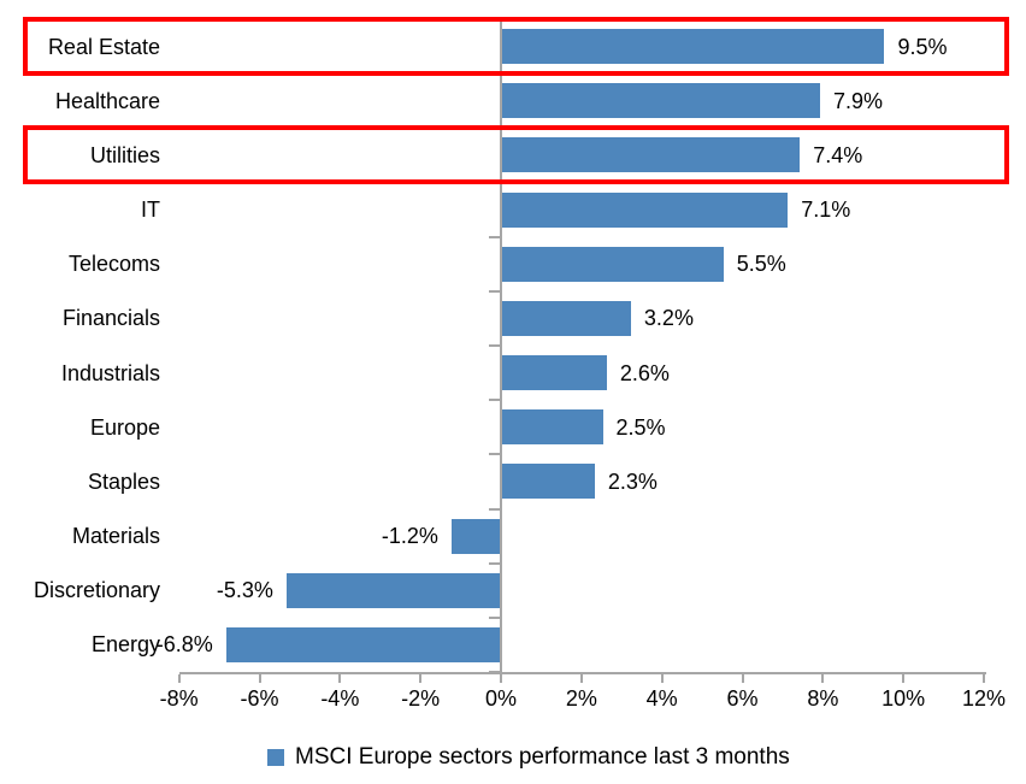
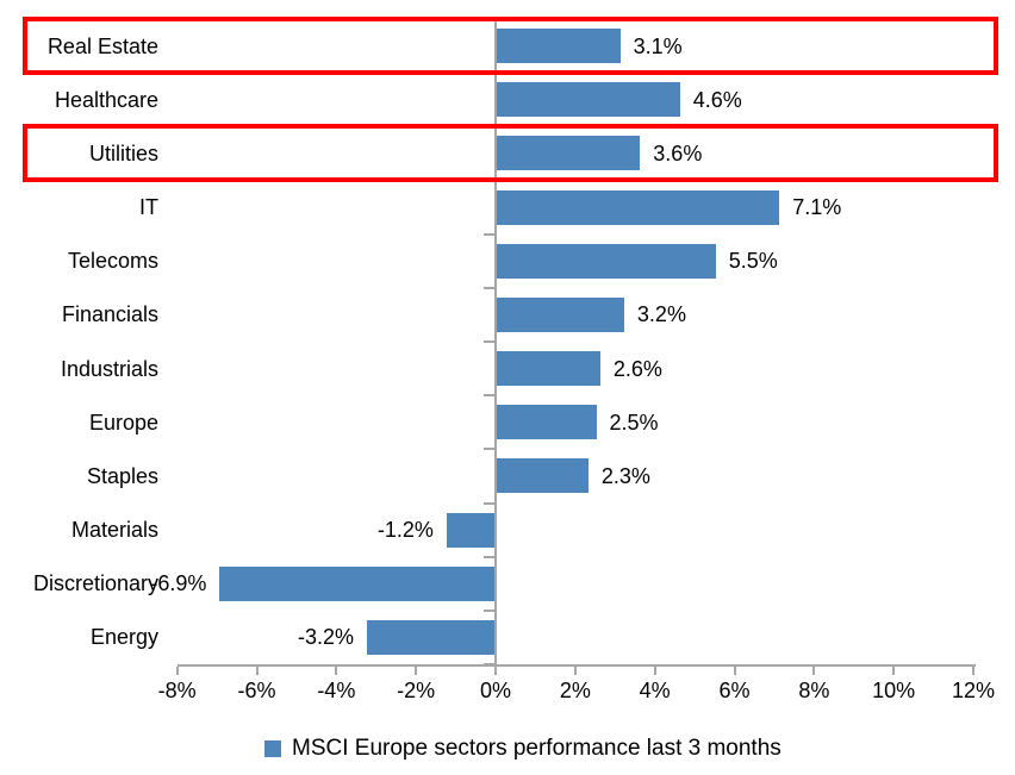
Real Estate: 9.5% -> 3.1%
Healthcare: 7.9% -> 4.6%
Utilities: 7.4% -> 3.6%
Discretionary: -5.3% -> -6.9%
Energy: -6.8% -> -3.2%
